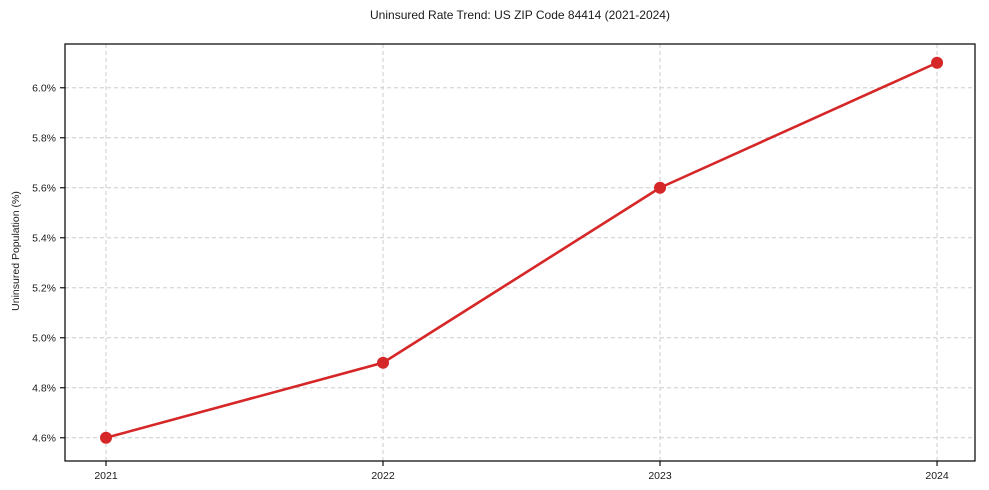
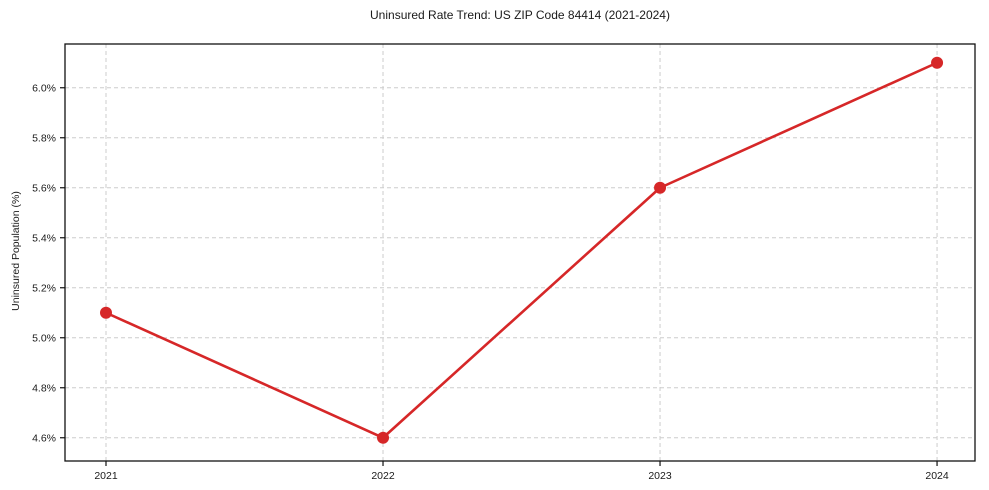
2021: 4.6% -> 5.1%
2022: 4.9% -> 4.6%
